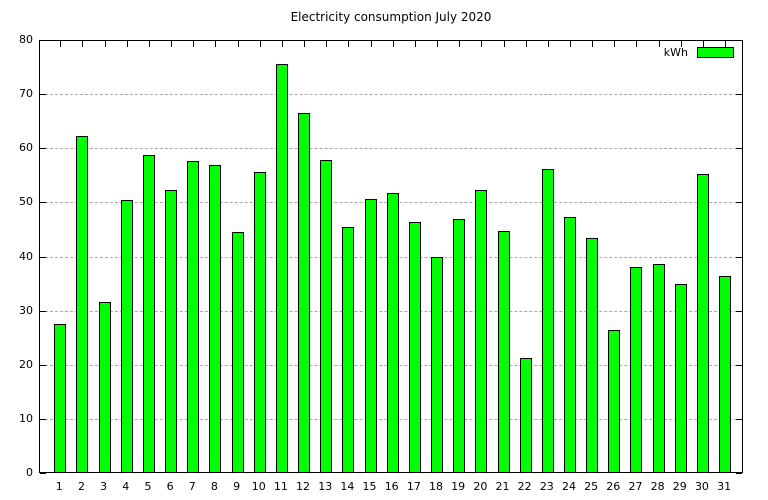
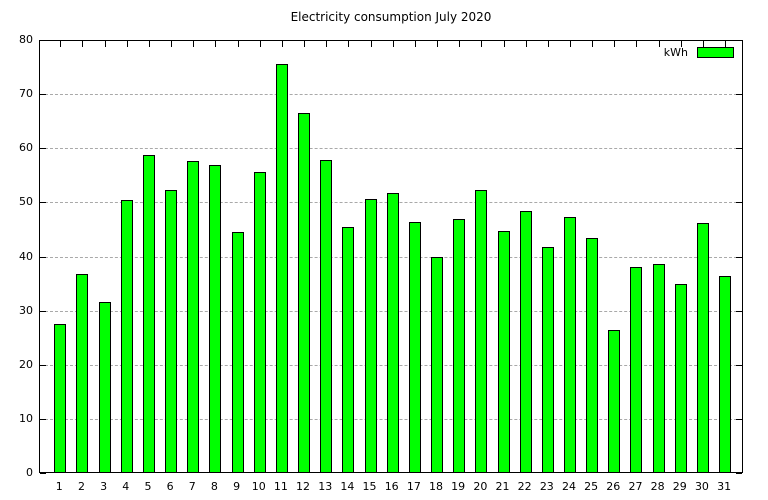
2: 62 -> 37
22: 21 -> 48
23: 56 -> 42
30: 55 -> 46
